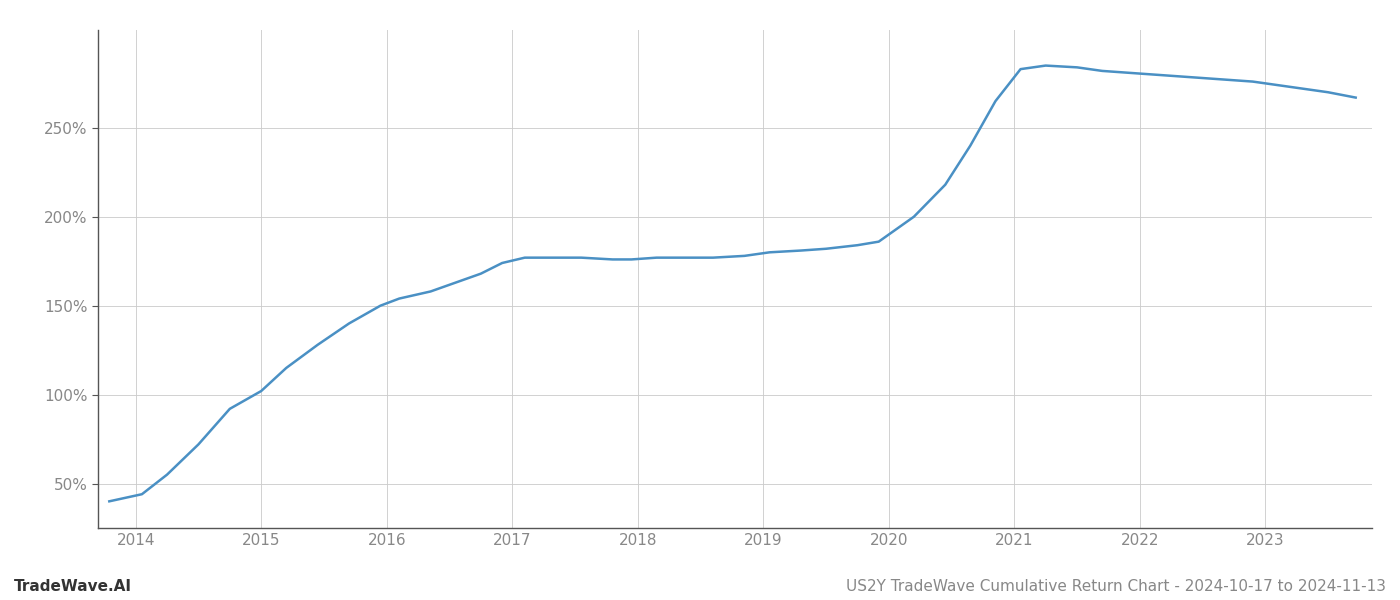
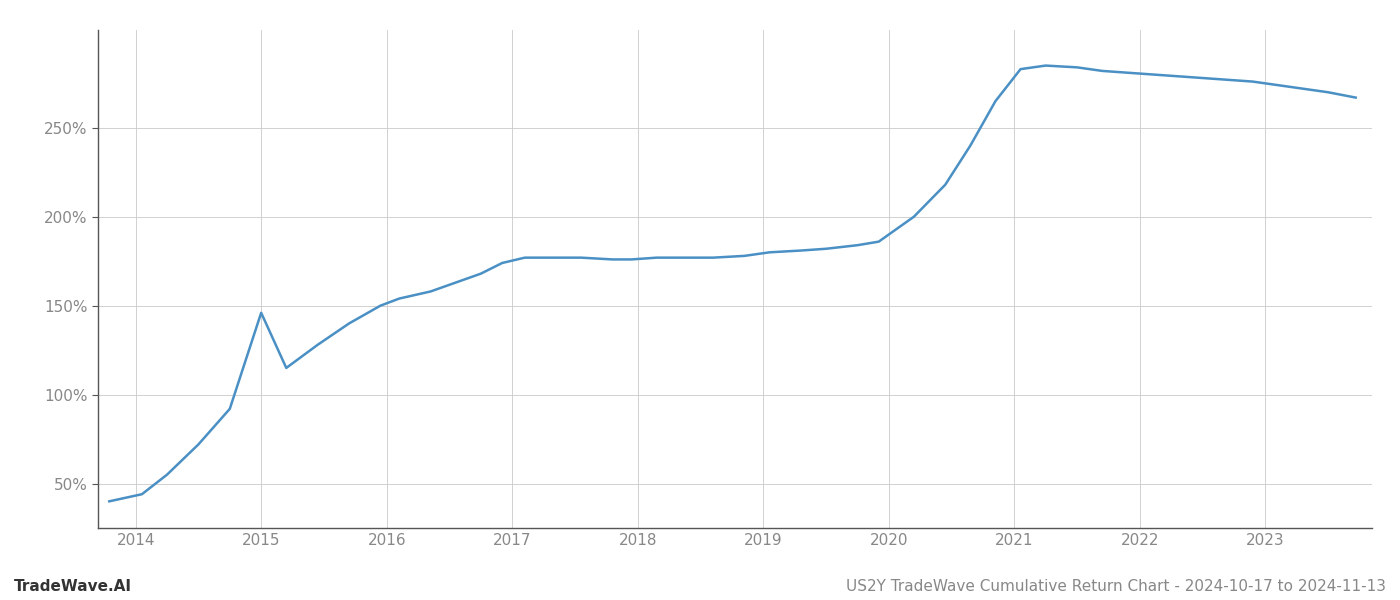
2015: 102% -> 146%
